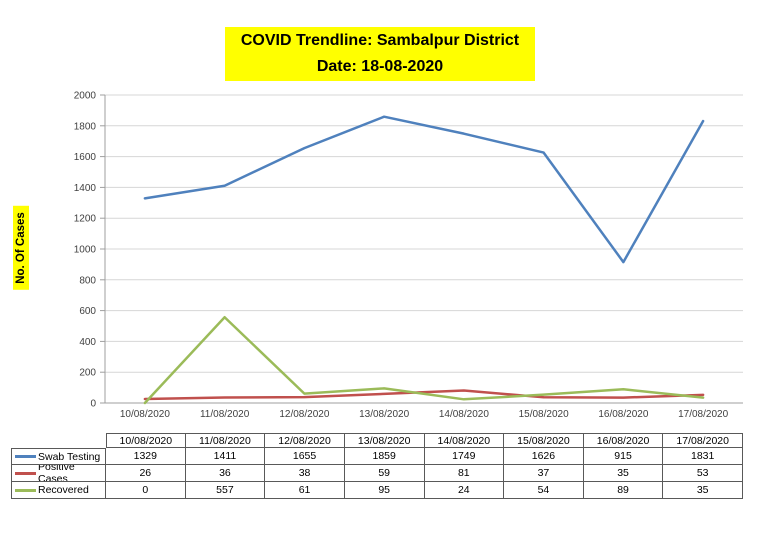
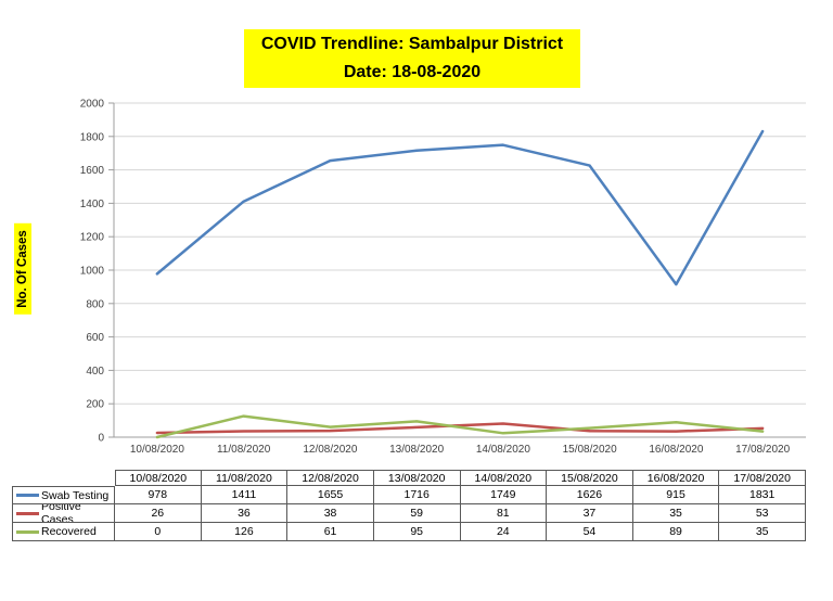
Swab Testing/10/08/2020: 1329 -> 978
Recovered/11/08/2020: 557 -> 126
Swab Testing/13/08/2020: 1859 -> 1716
